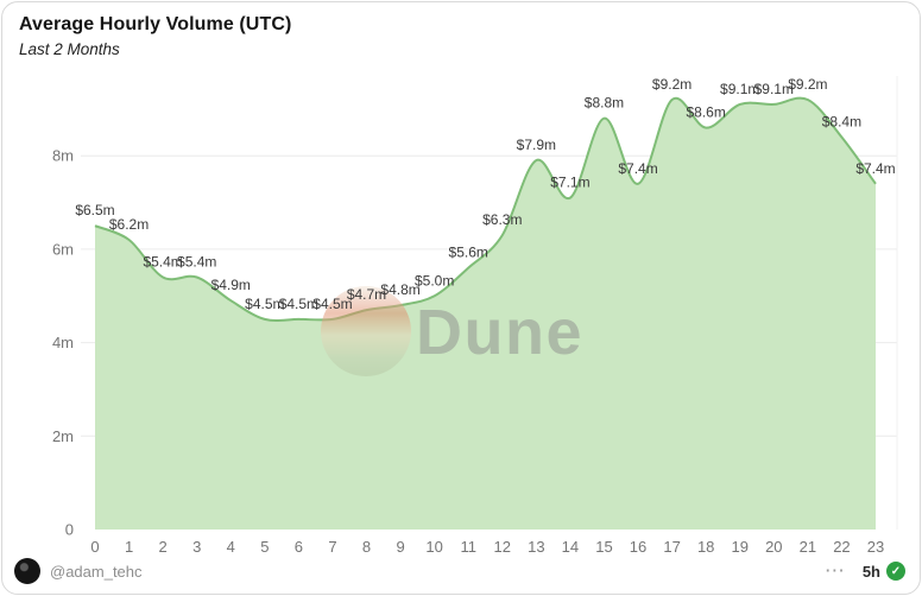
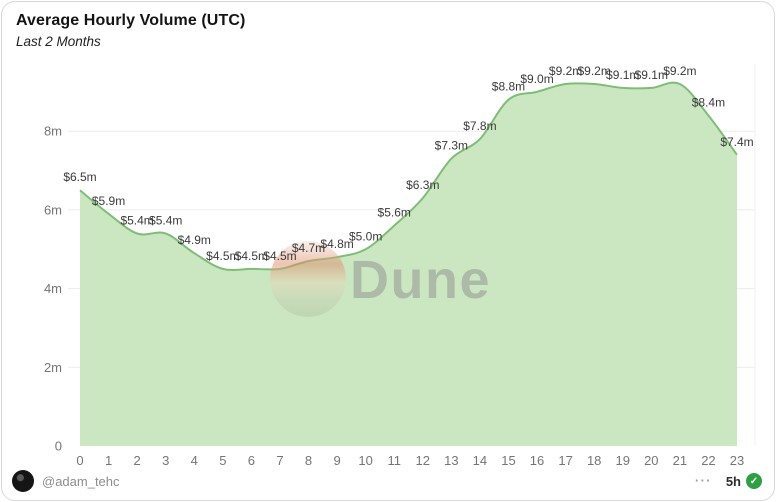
1: $6.2m -> $5.9m
13: $7.9m -> $7.3m
14: $7.1m -> $7.8m
16: $7.4m -> $9.0m
18: $8.6m -> $9.2m
